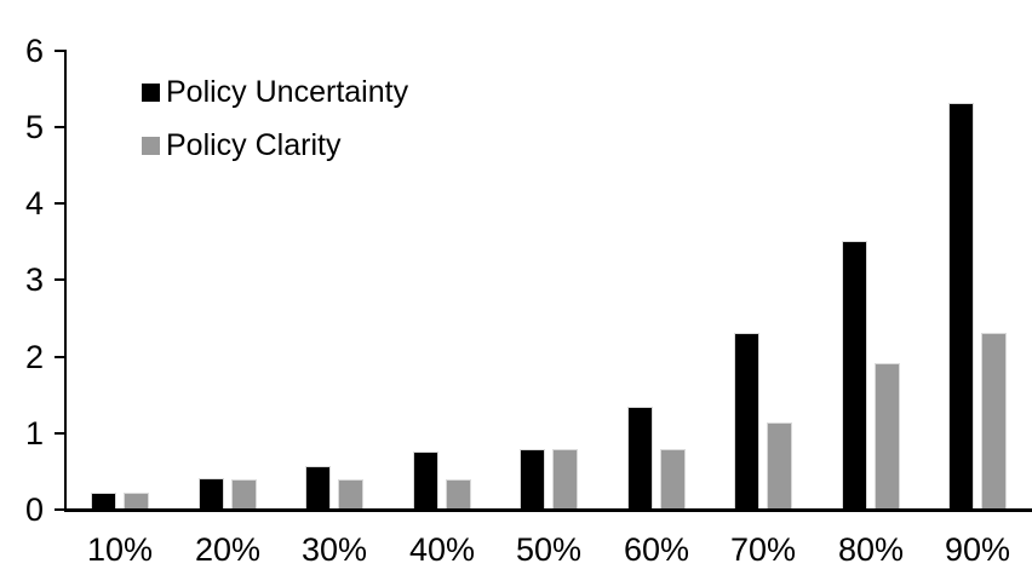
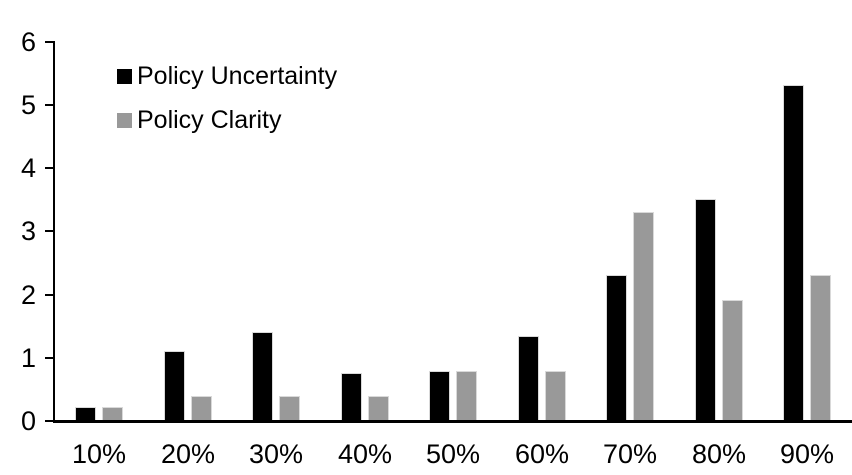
Policy Uncertainty/20%: 0.4 -> 1.1
Policy Uncertainty/30%: 0.6 -> 1.4
Policy Clarity/70%: 1.1 -> 3.3
